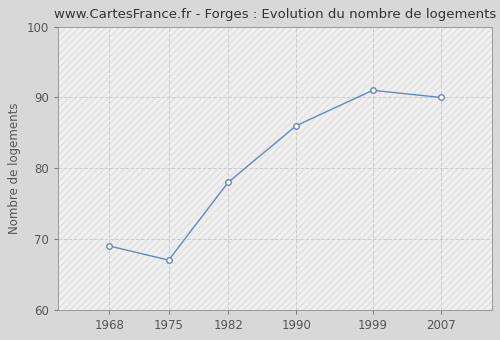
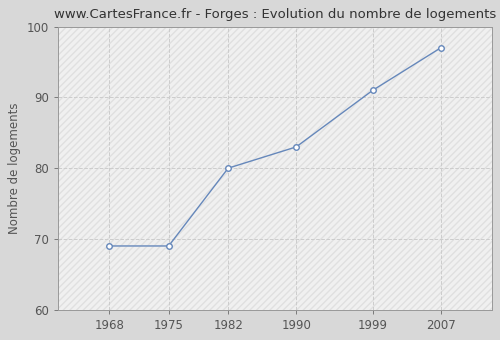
1975: 67 -> 69
1982: 78 -> 80
1990: 86 -> 83
2007: 90 -> 97
